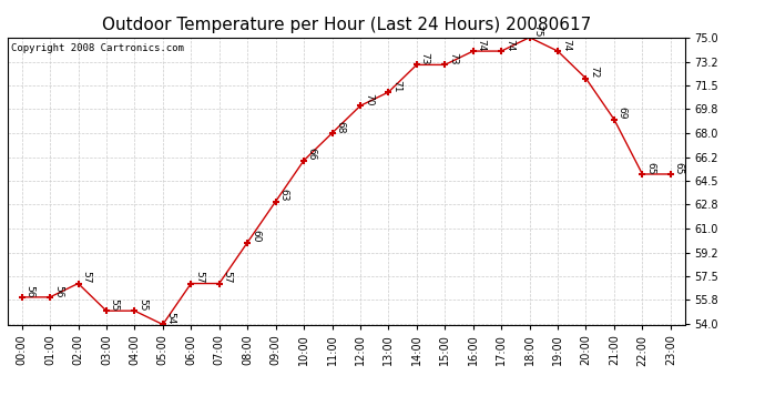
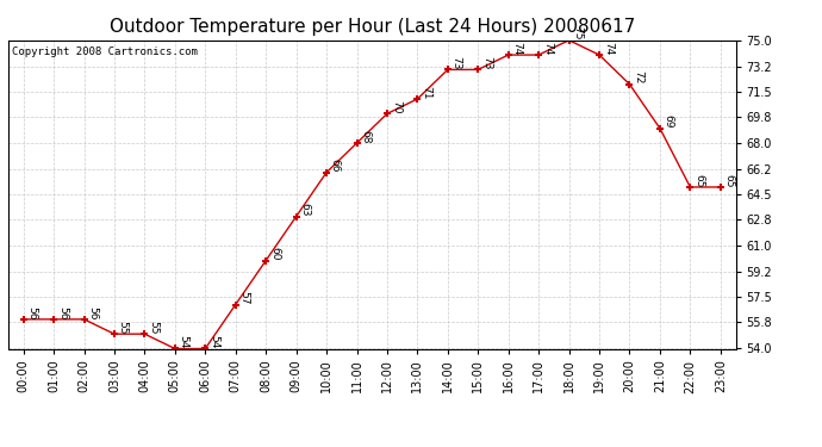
02:00: 57 -> 56
06:00: 57 -> 54
